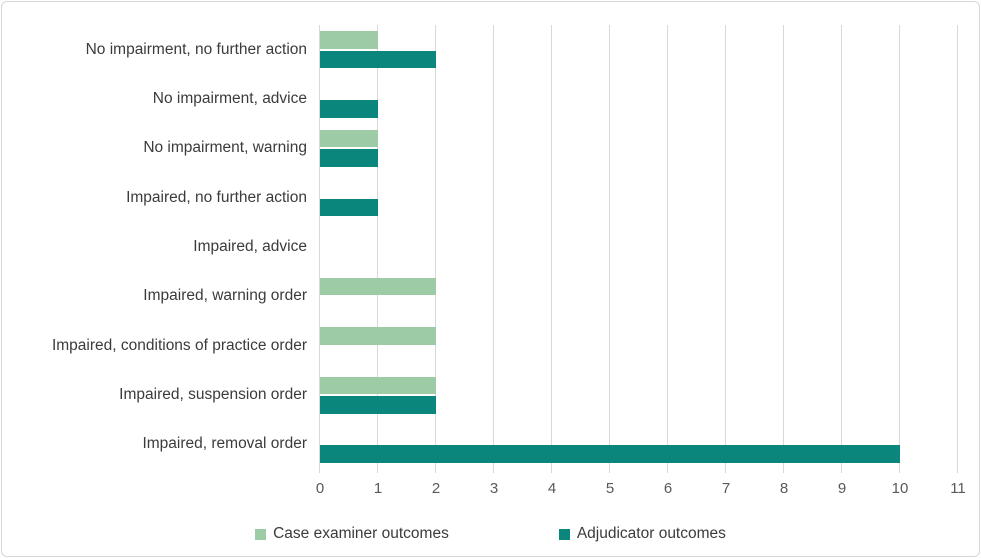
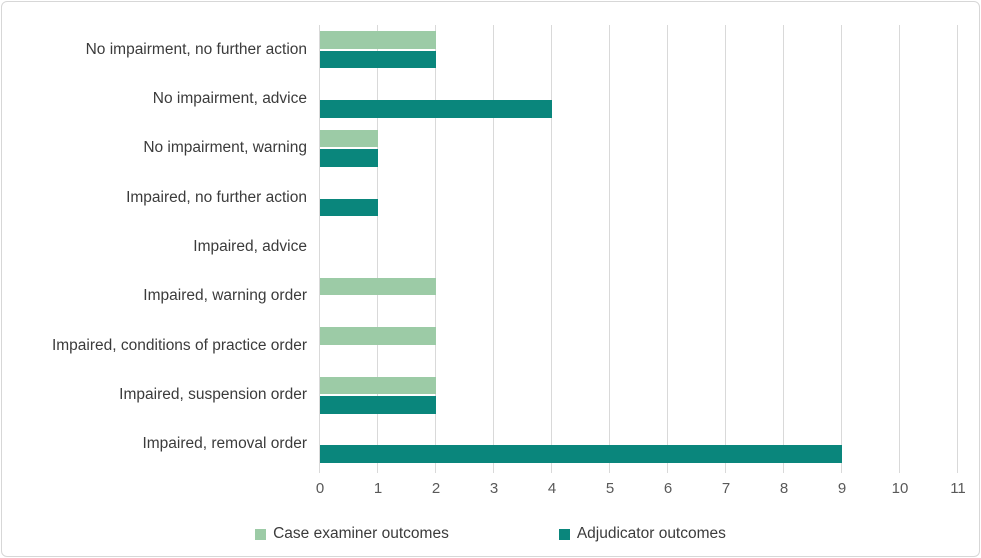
Case examiner outcomes/No impairment, no further action: 1 -> 2
Adjudicator outcomes/No impairment, advice: 1 -> 4
Adjudicator outcomes/Impaired, removal order: 10 -> 9
